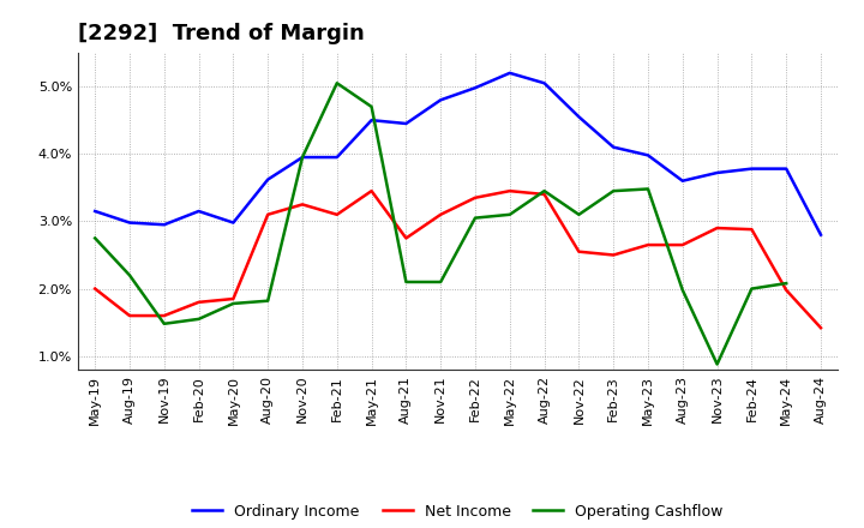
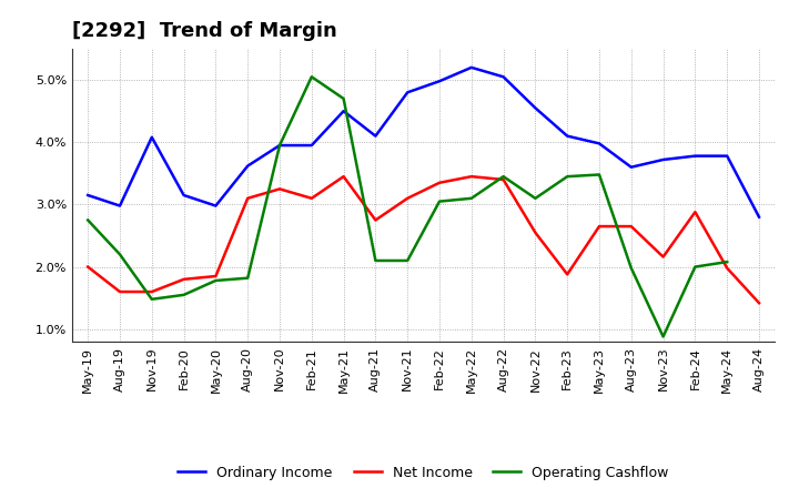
Ordinary Income/Nov-19: 2.95% -> 4.08%
Ordinary Income/Aug-21: 4.45% -> 4.10%
Net Income/Feb-23: 2.50% -> 1.88%
Net Income/Nov-23: 2.90% -> 2.16%
